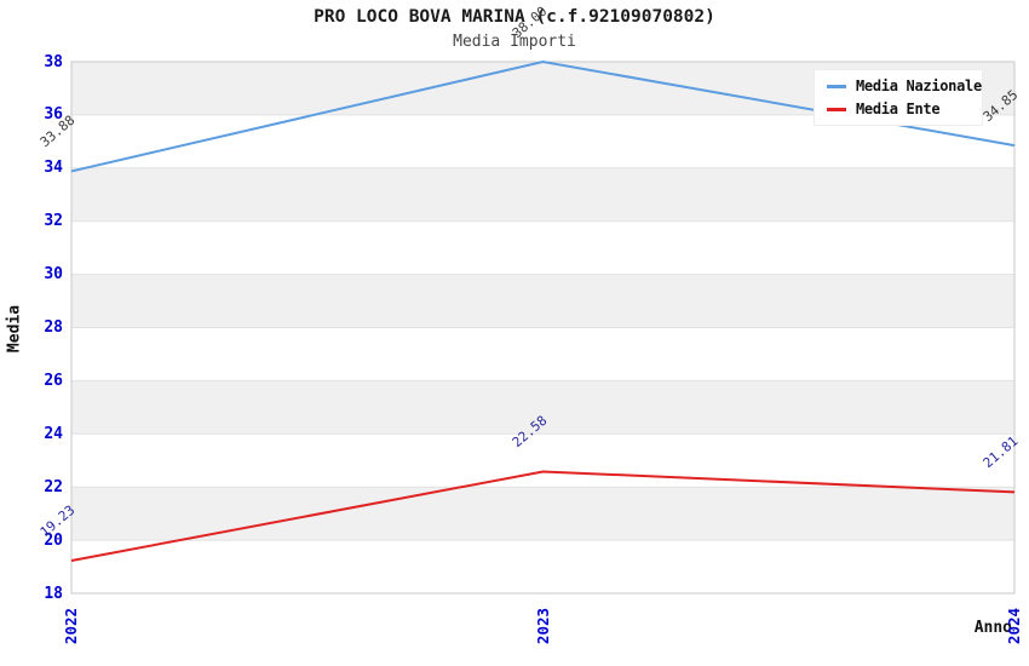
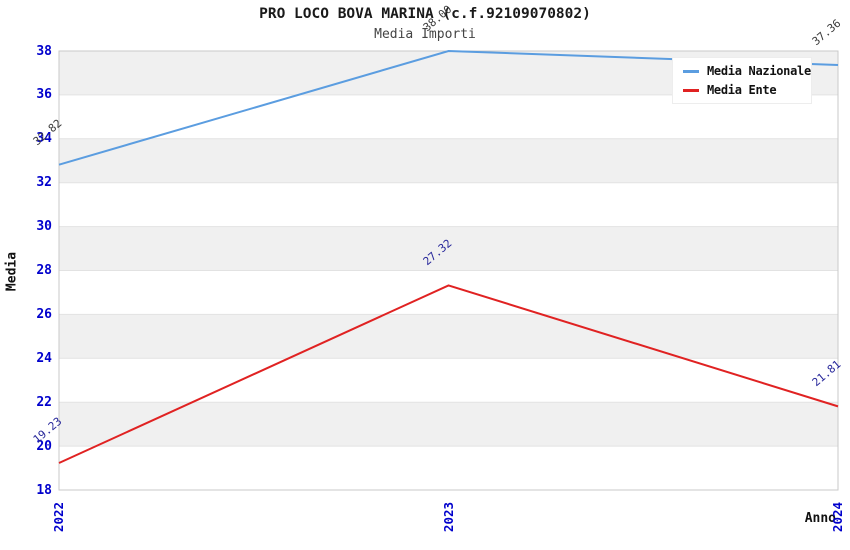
Media Nazionale/2022: 33.88 -> 32.82
Media Ente/2023: 22.58 -> 27.32
Media Nazionale/2024: 34.85 -> 37.36
